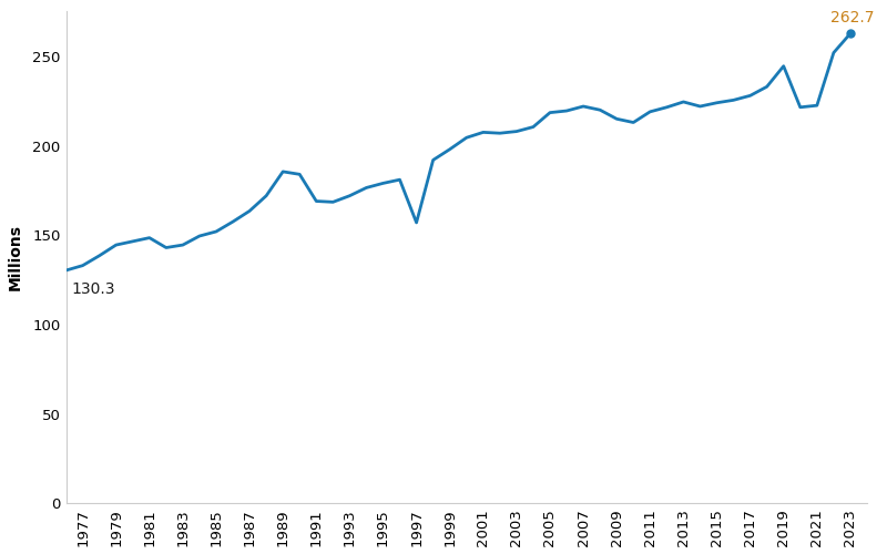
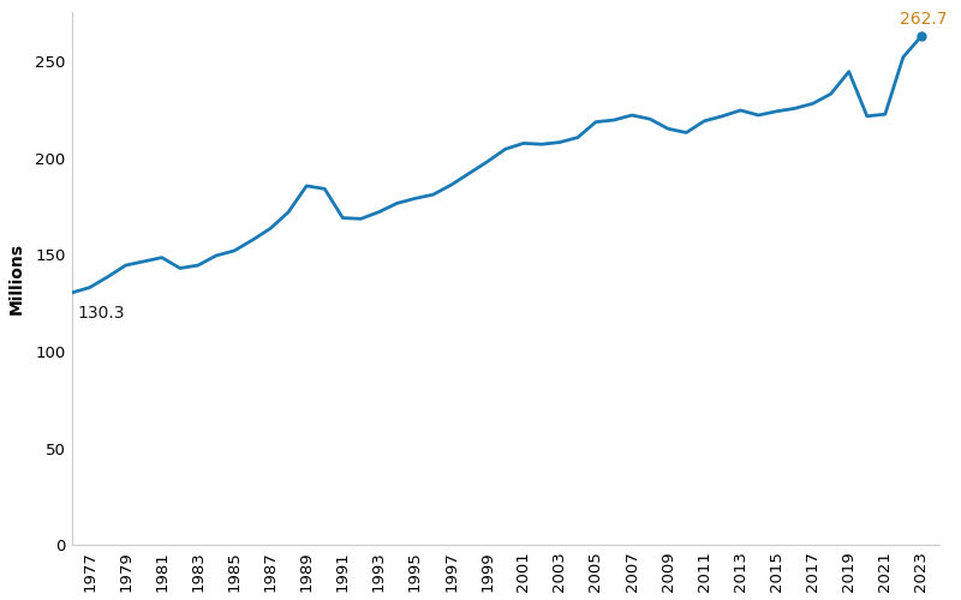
1997: 157 -> 186
